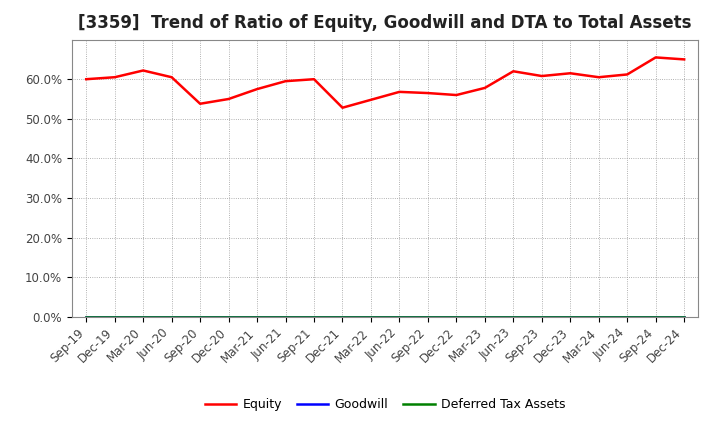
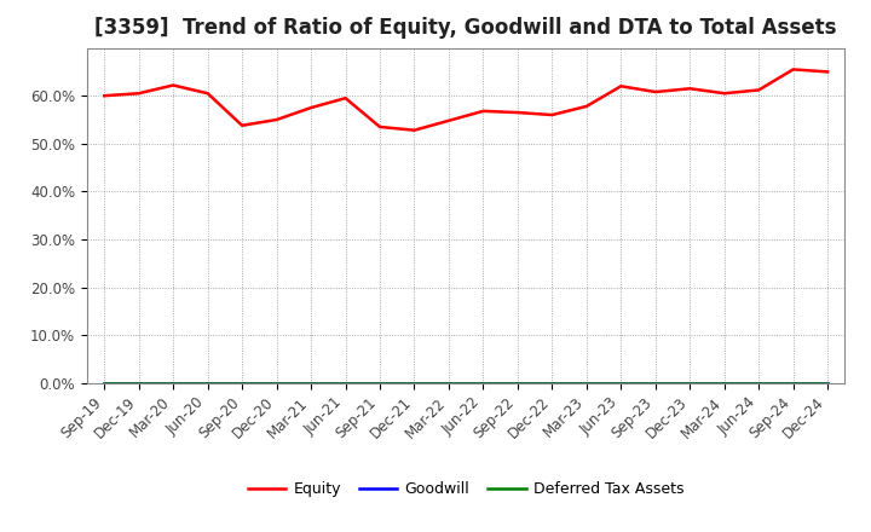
Equity/Sep-21: 60.0% -> 53.5%
